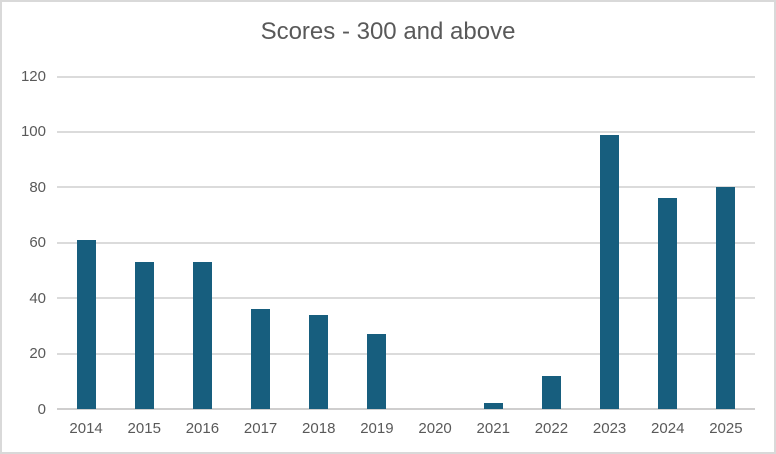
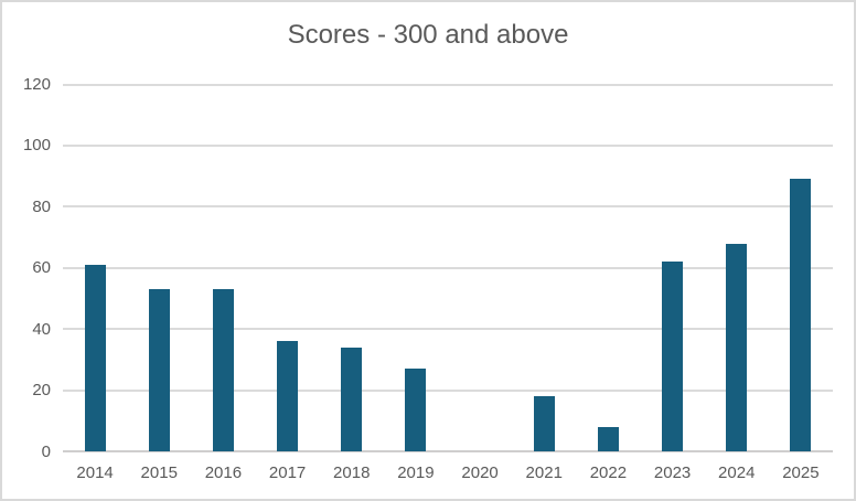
2021: 2 -> 18
2022: 12 -> 8
2023: 99 -> 62
2024: 76 -> 68
2025: 80 -> 89
